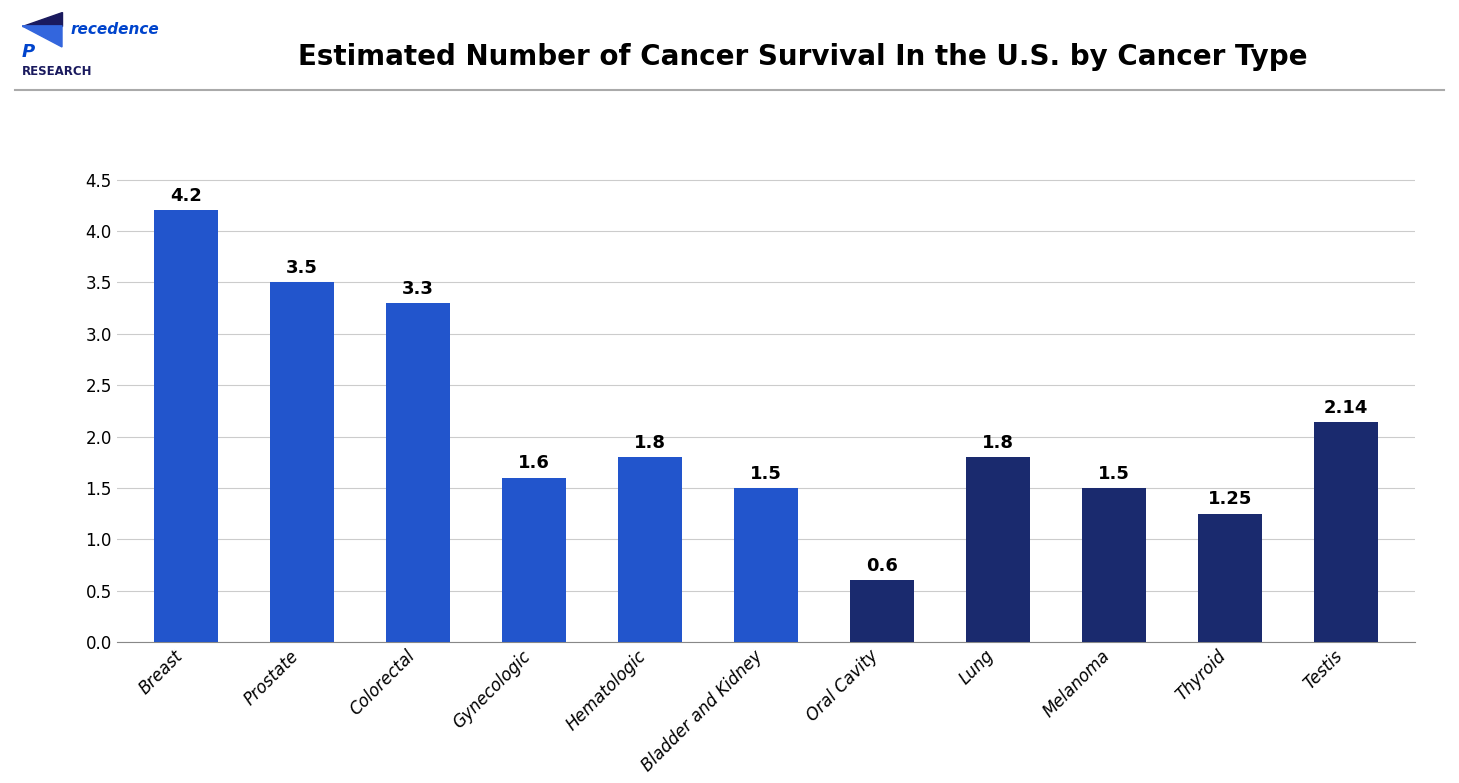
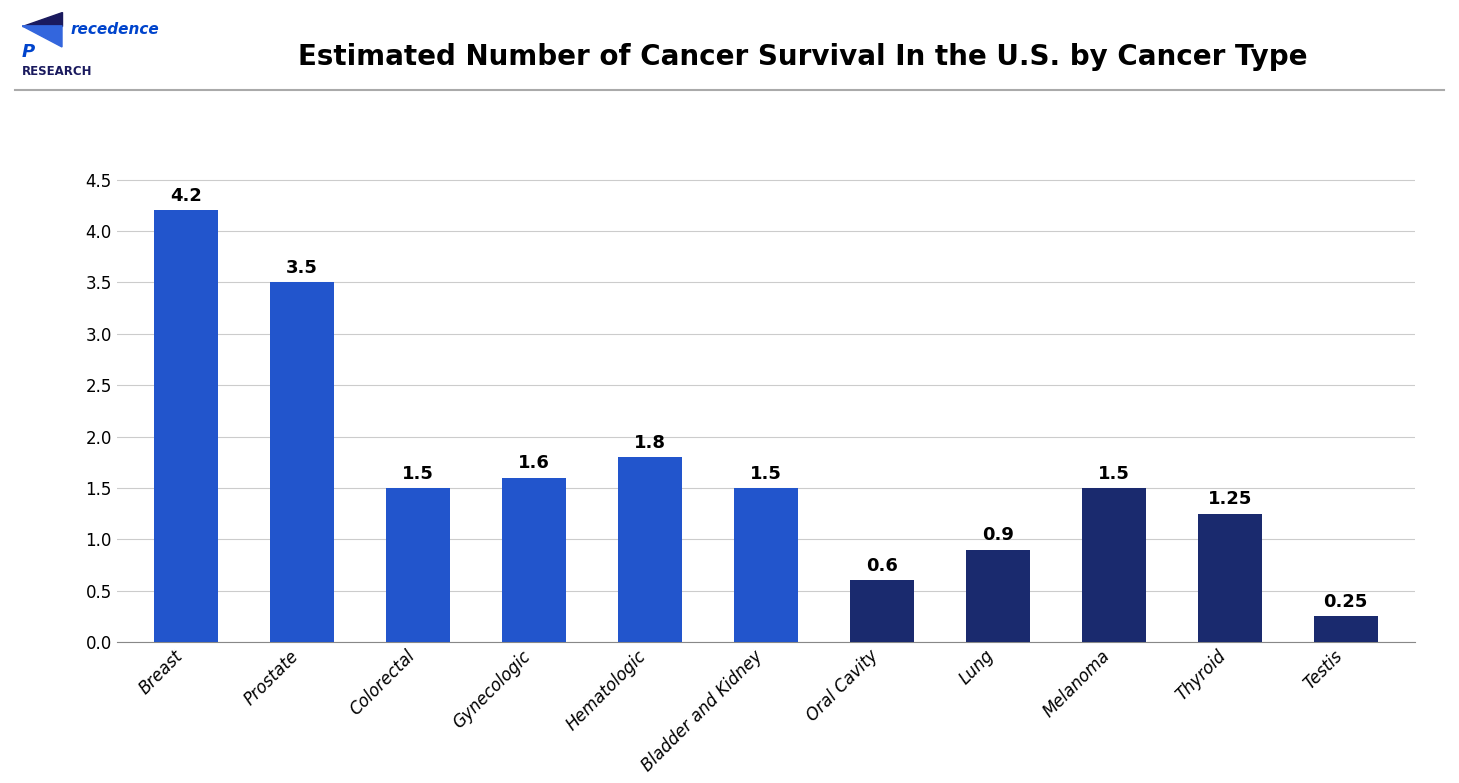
Colorectal: 3.3 -> 1.5
Lung: 1.8 -> 0.9
Testis: 2.14 -> 0.25
